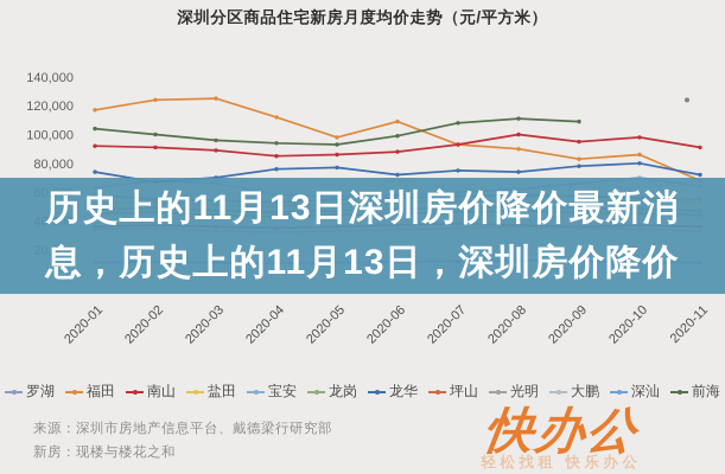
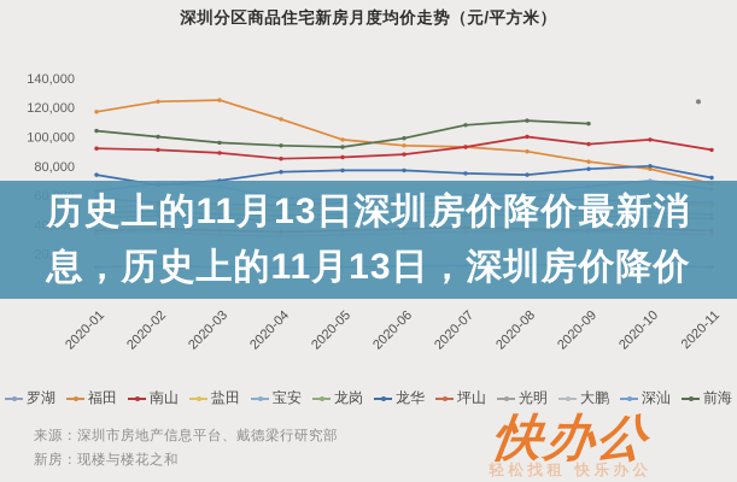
福田/2020-06: 109000 -> 94000
龙华/2020-06: 72000 -> 77000
福田/2020-10: 86000 -> 78000
